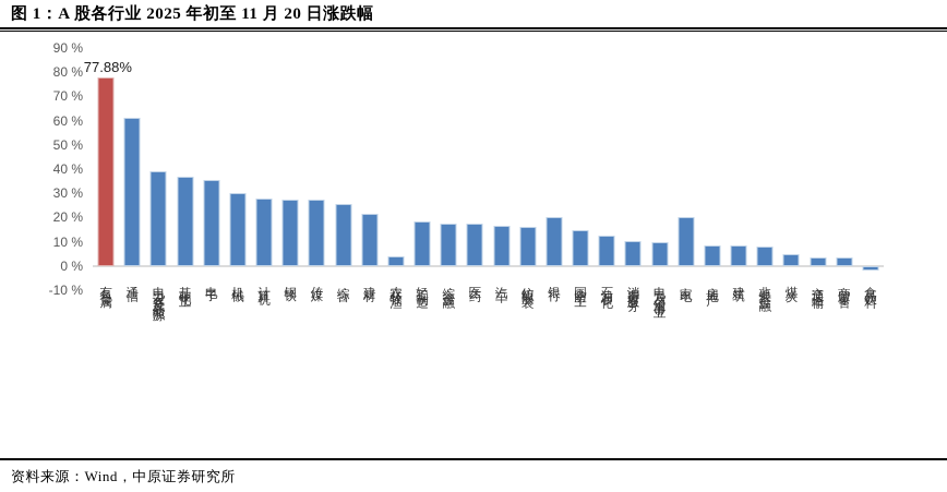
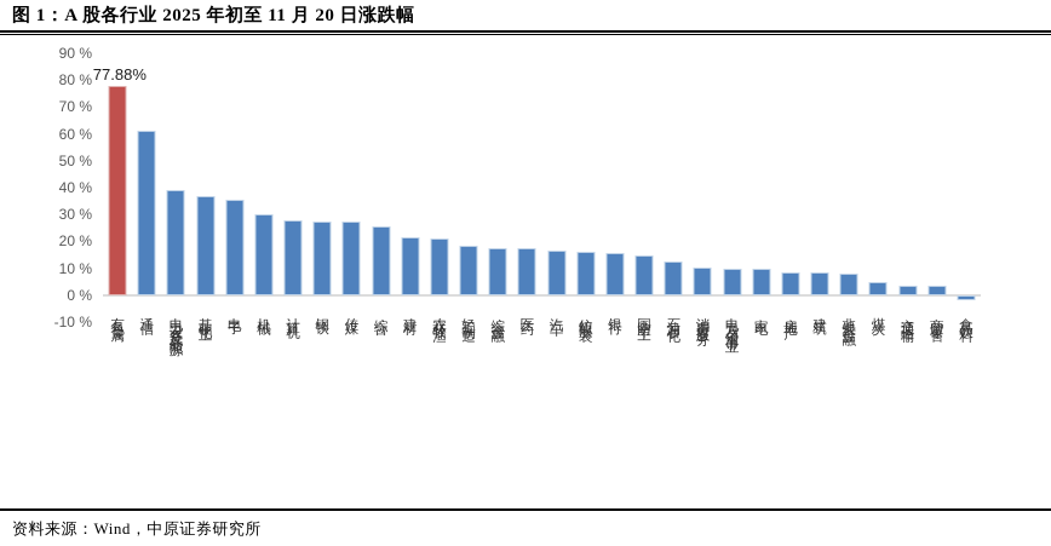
农林牧渔: 4% -> 21%
银行: 20% -> 16%
家电: 20% -> 10%
